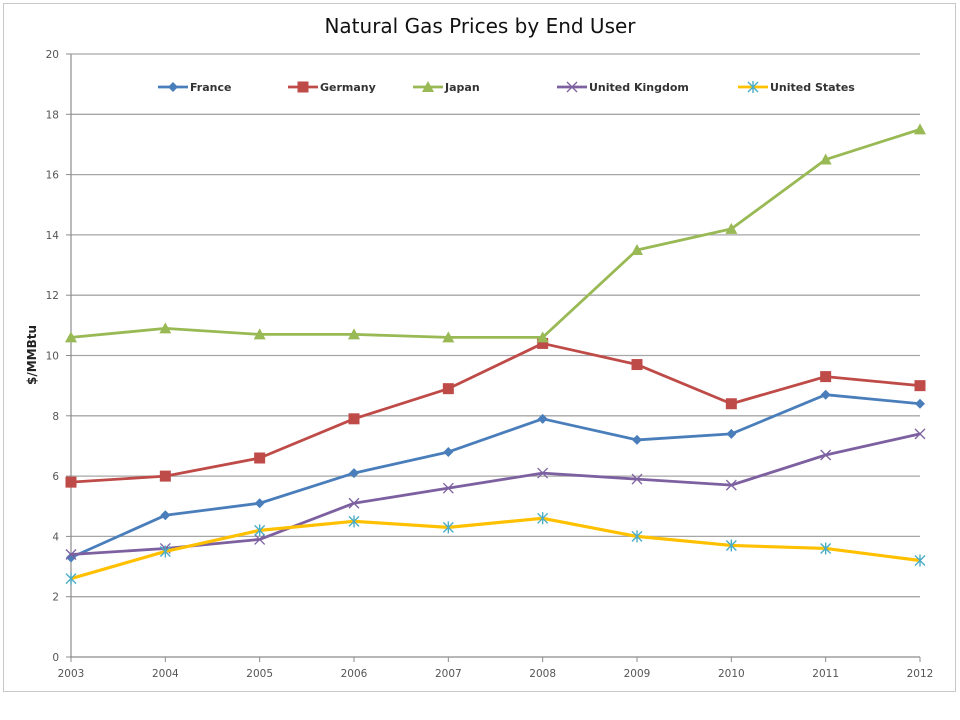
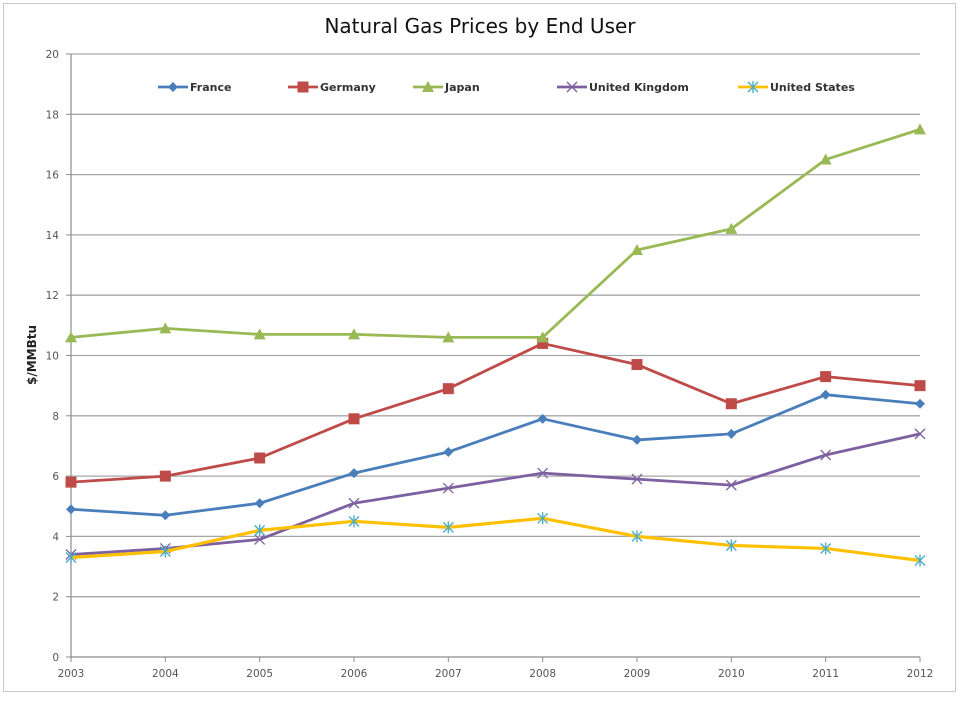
France/2003: 3.3 -> 4.9
United States/2003: 2.6 -> 3.3
